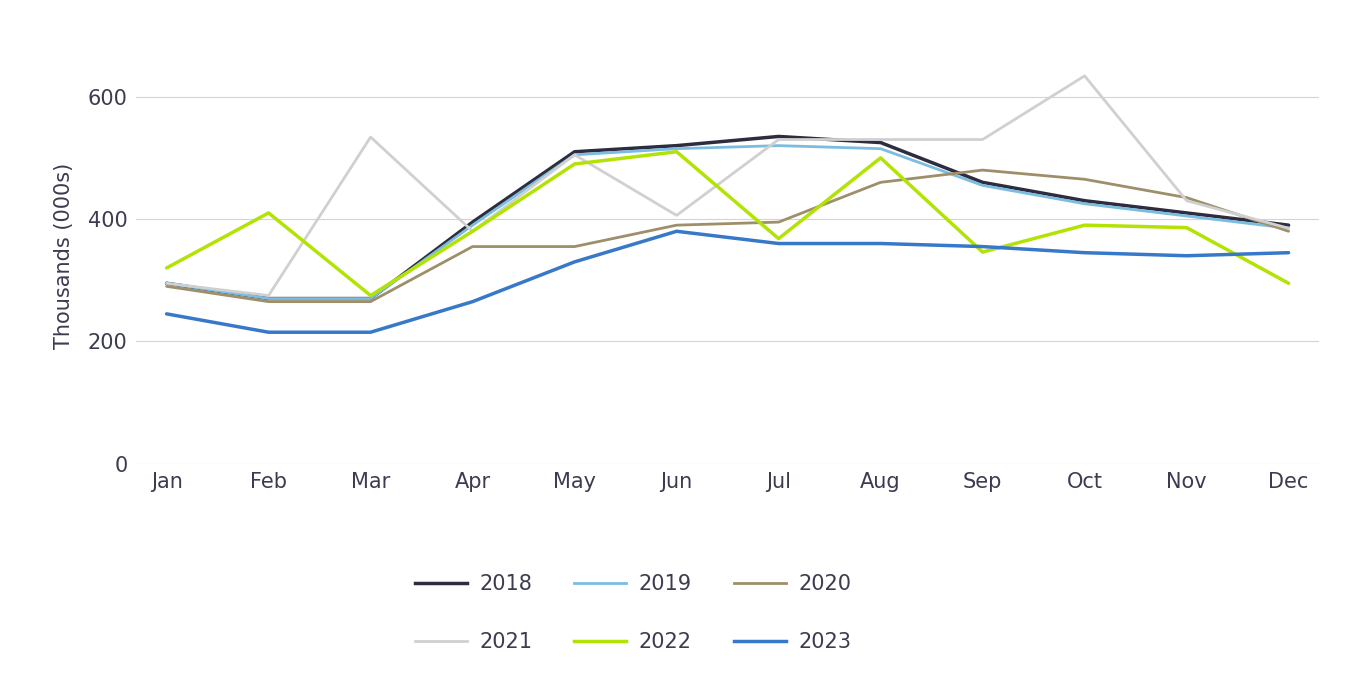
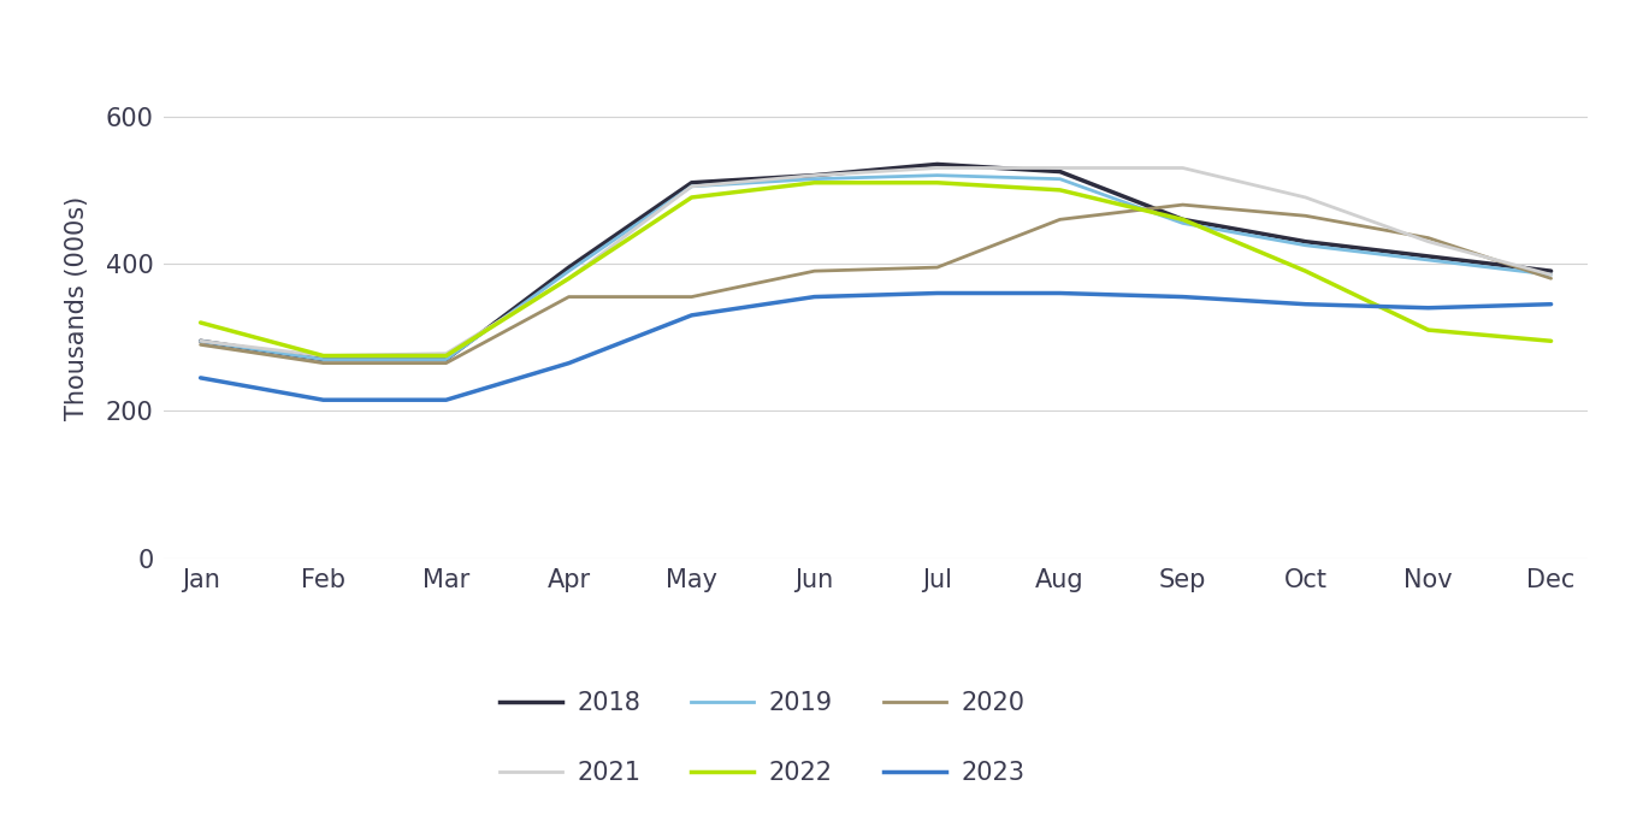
2022/Feb: 410 -> 275
2021/Mar: 534 -> 278
2021/Jun: 406 -> 520
2023/Jun: 380 -> 355
2022/Jul: 368 -> 510
2022/Sep: 346 -> 460
2021/Oct: 634 -> 490
2022/Nov: 386 -> 310
